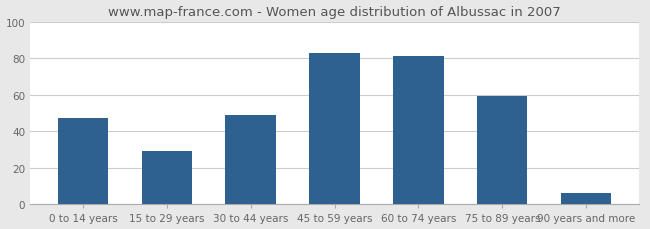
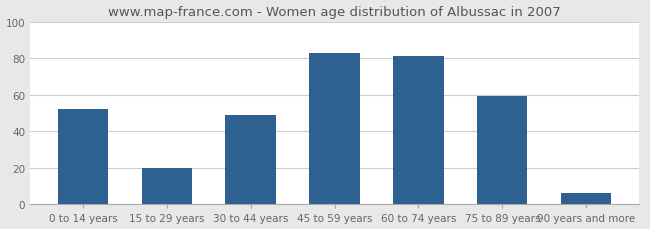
0 to 14 years: 47 -> 52
15 to 29 years: 29 -> 20
